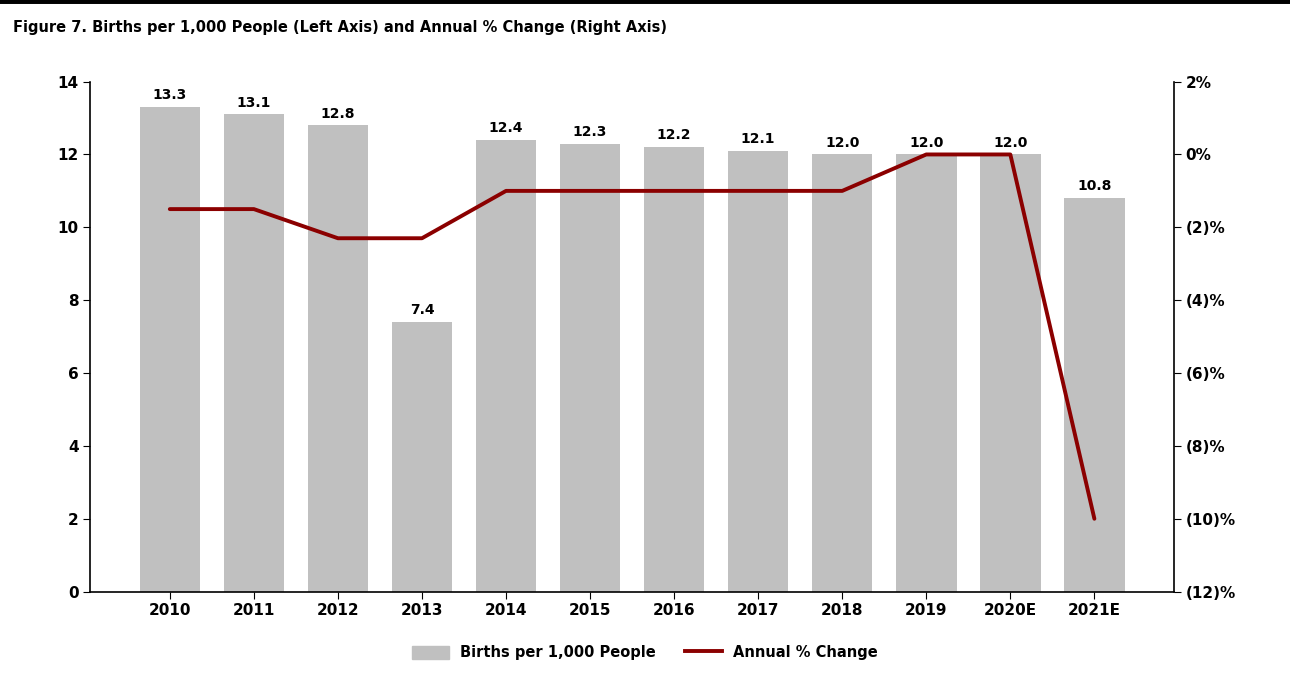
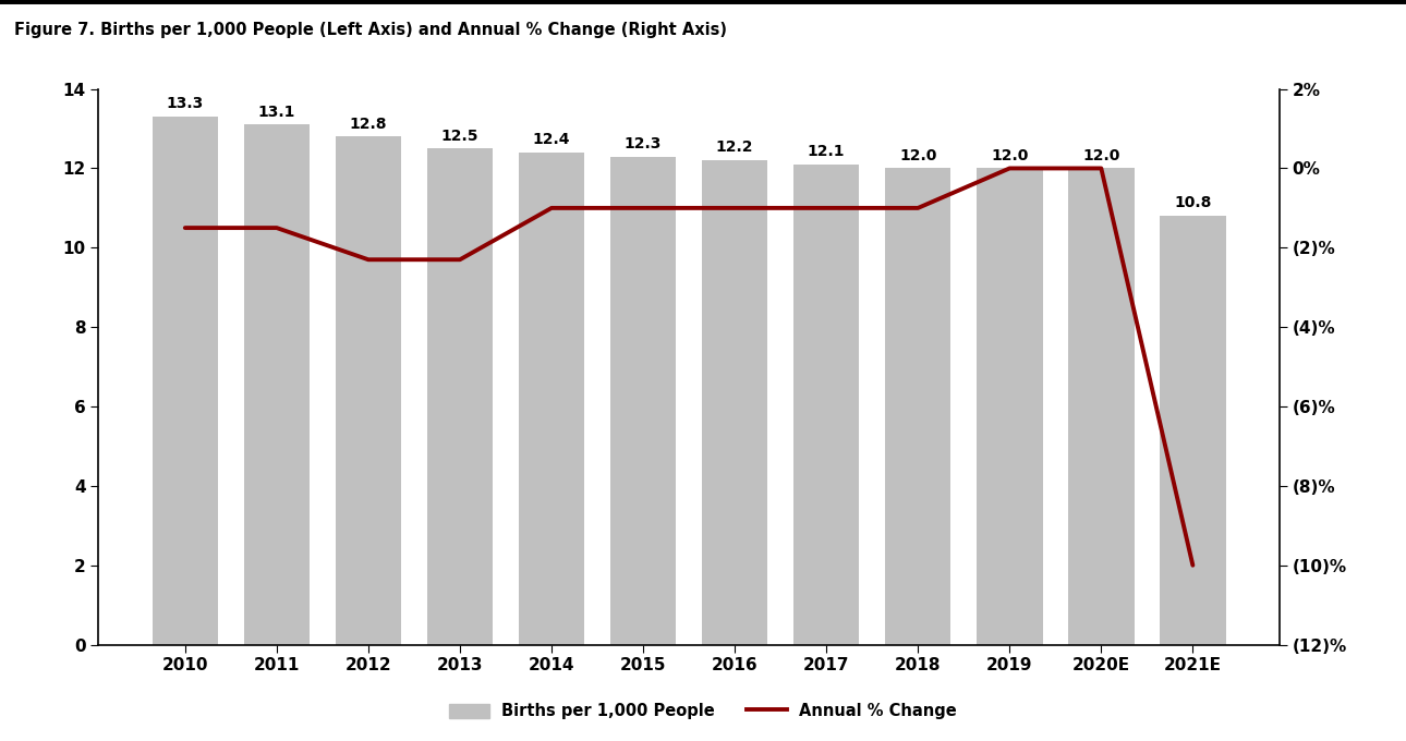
Births per 1,000 People/2013: 7.4 -> 12.5
